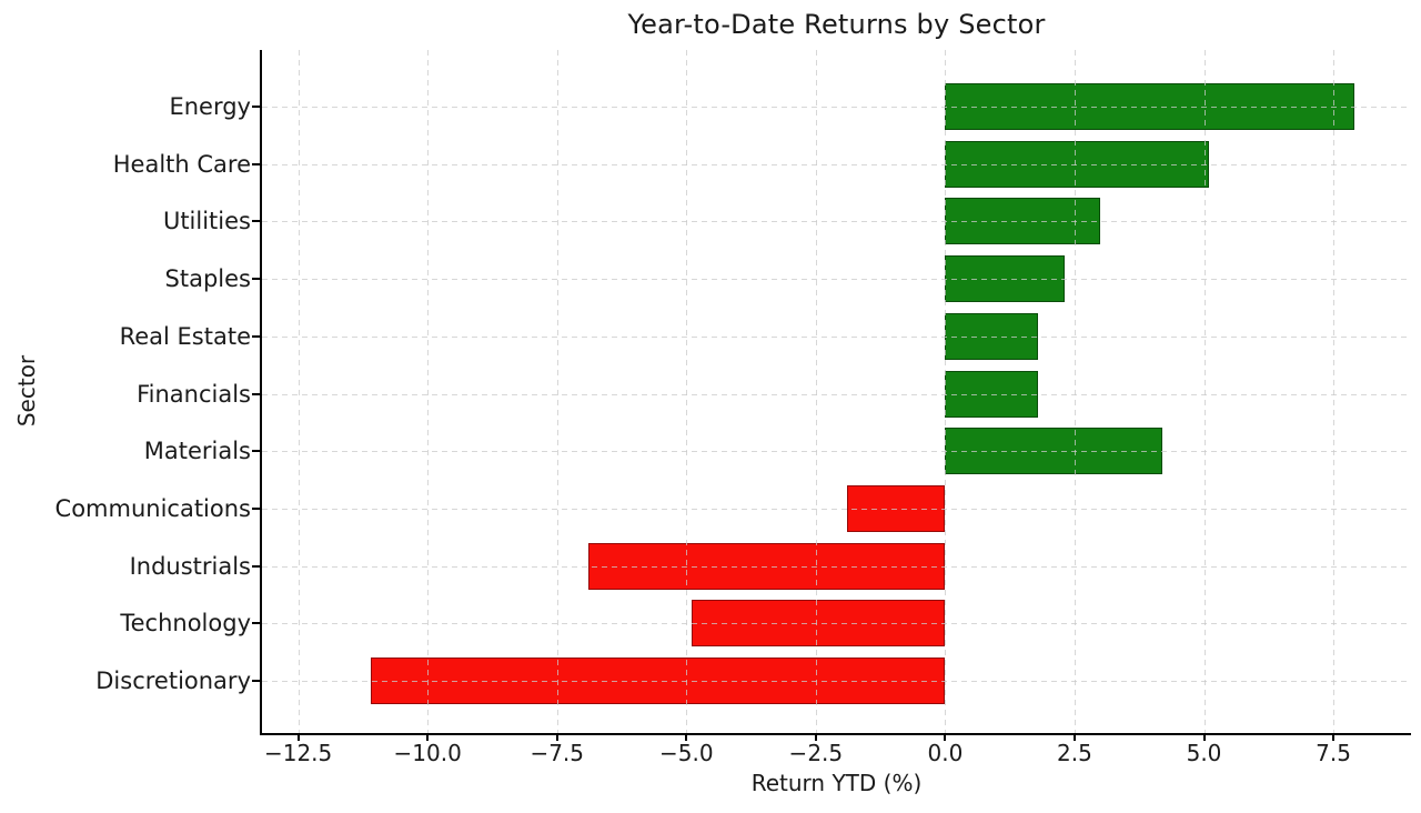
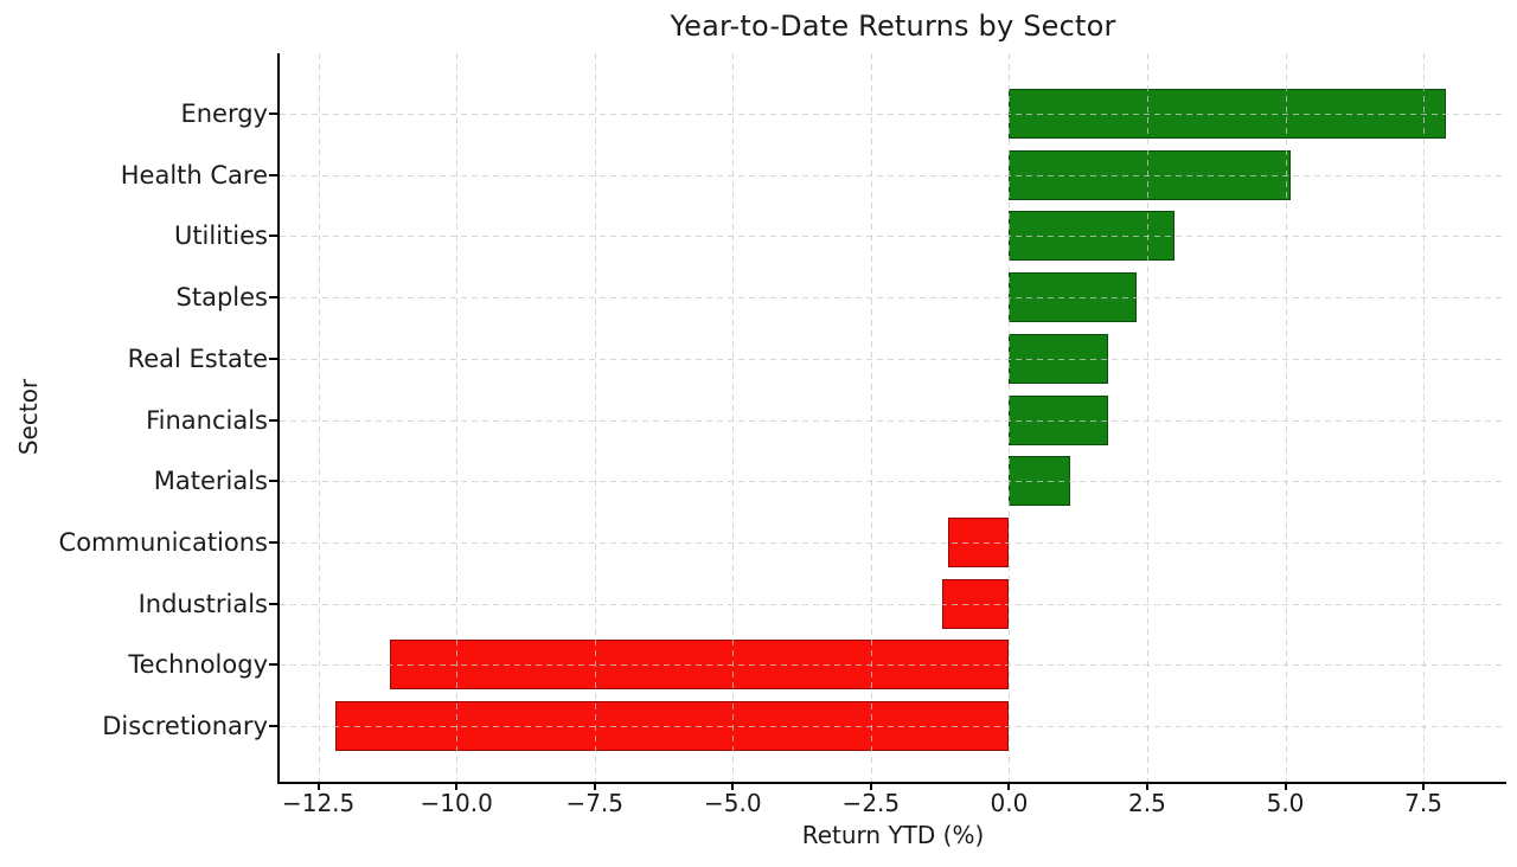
Materials: 4.2 -> 1.1
Communications: -1.9 -> -1.1
Industrials: -6.9 -> -1.2
Technology: -4.9 -> -11.2
Discretionary: -11.1 -> -12.2
